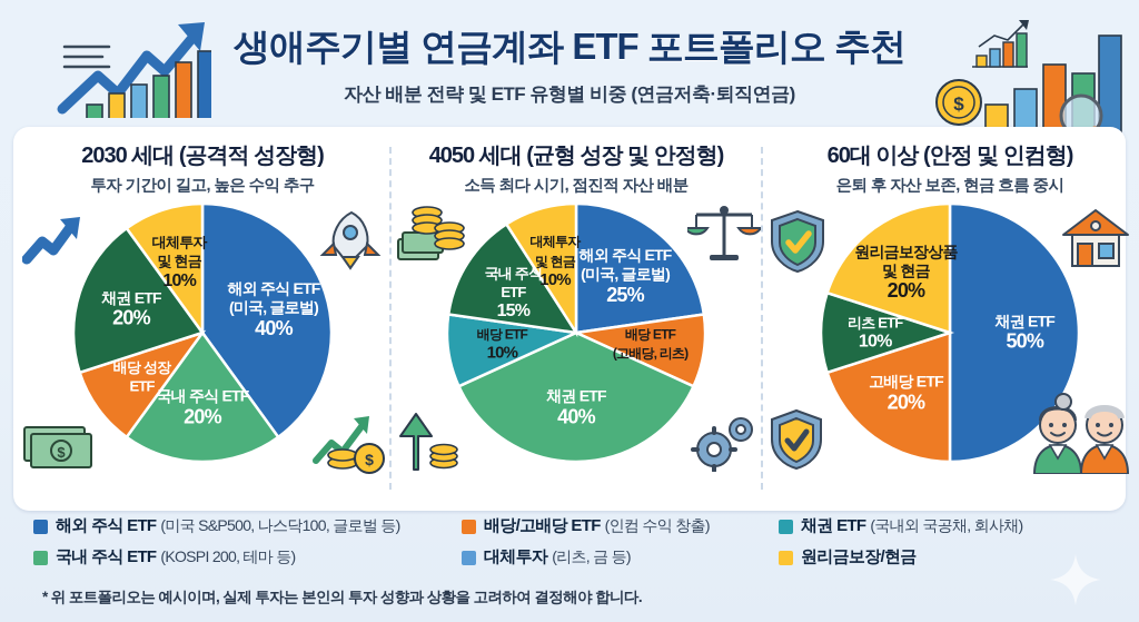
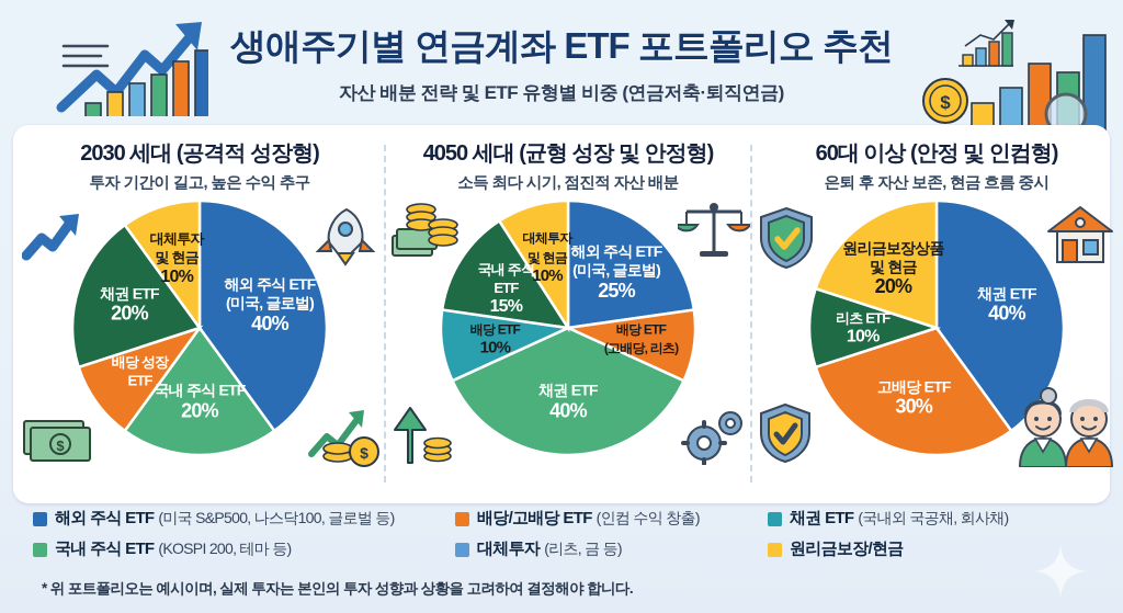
60대 이상 (안정 및 인컴형)/채권 ETF: 50% -> 40%
60대 이상 (안정 및 인컴형)/고배당 ETF: 20% -> 30%
